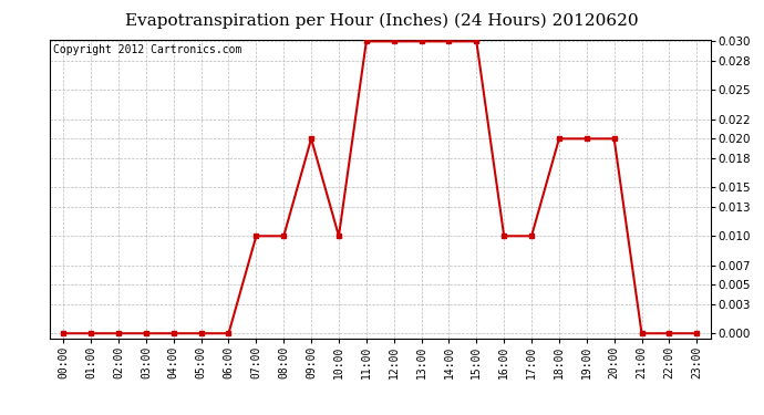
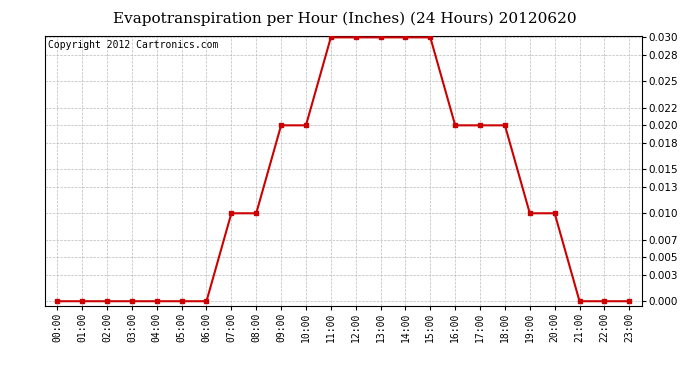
10:00: 0.01 -> 0.02
16:00: 0.01 -> 0.02
17:00: 0.01 -> 0.02
19:00: 0.02 -> 0.01
20:00: 0.02 -> 0.01
